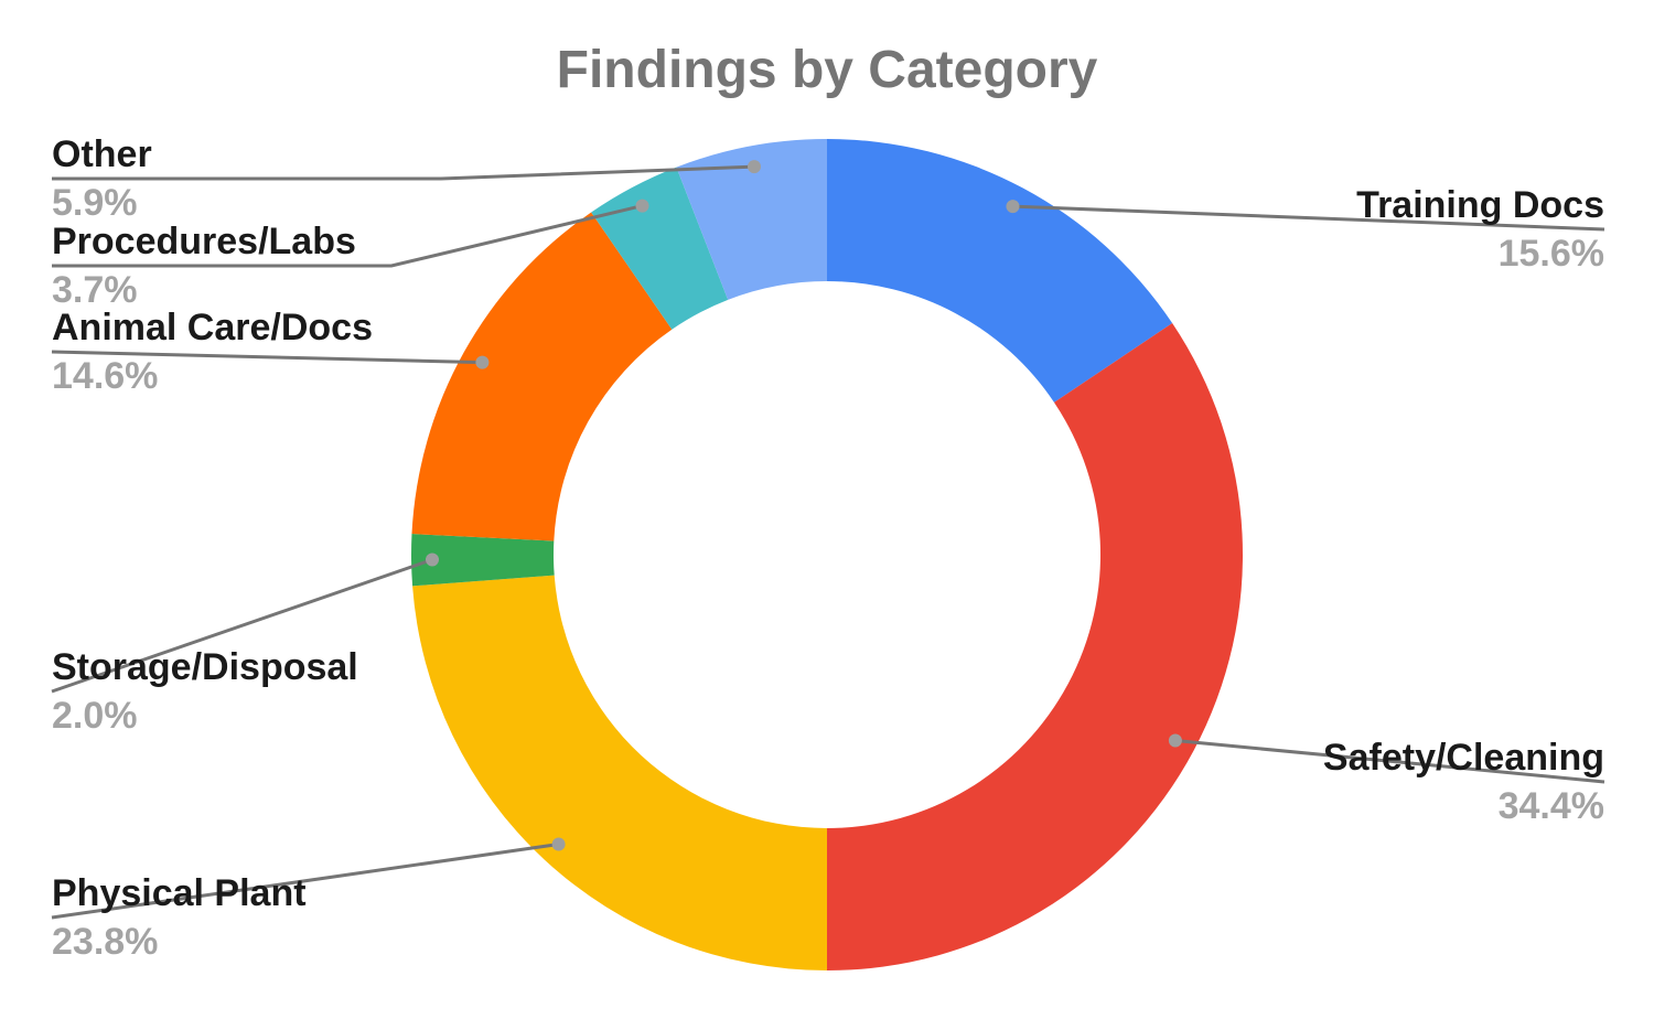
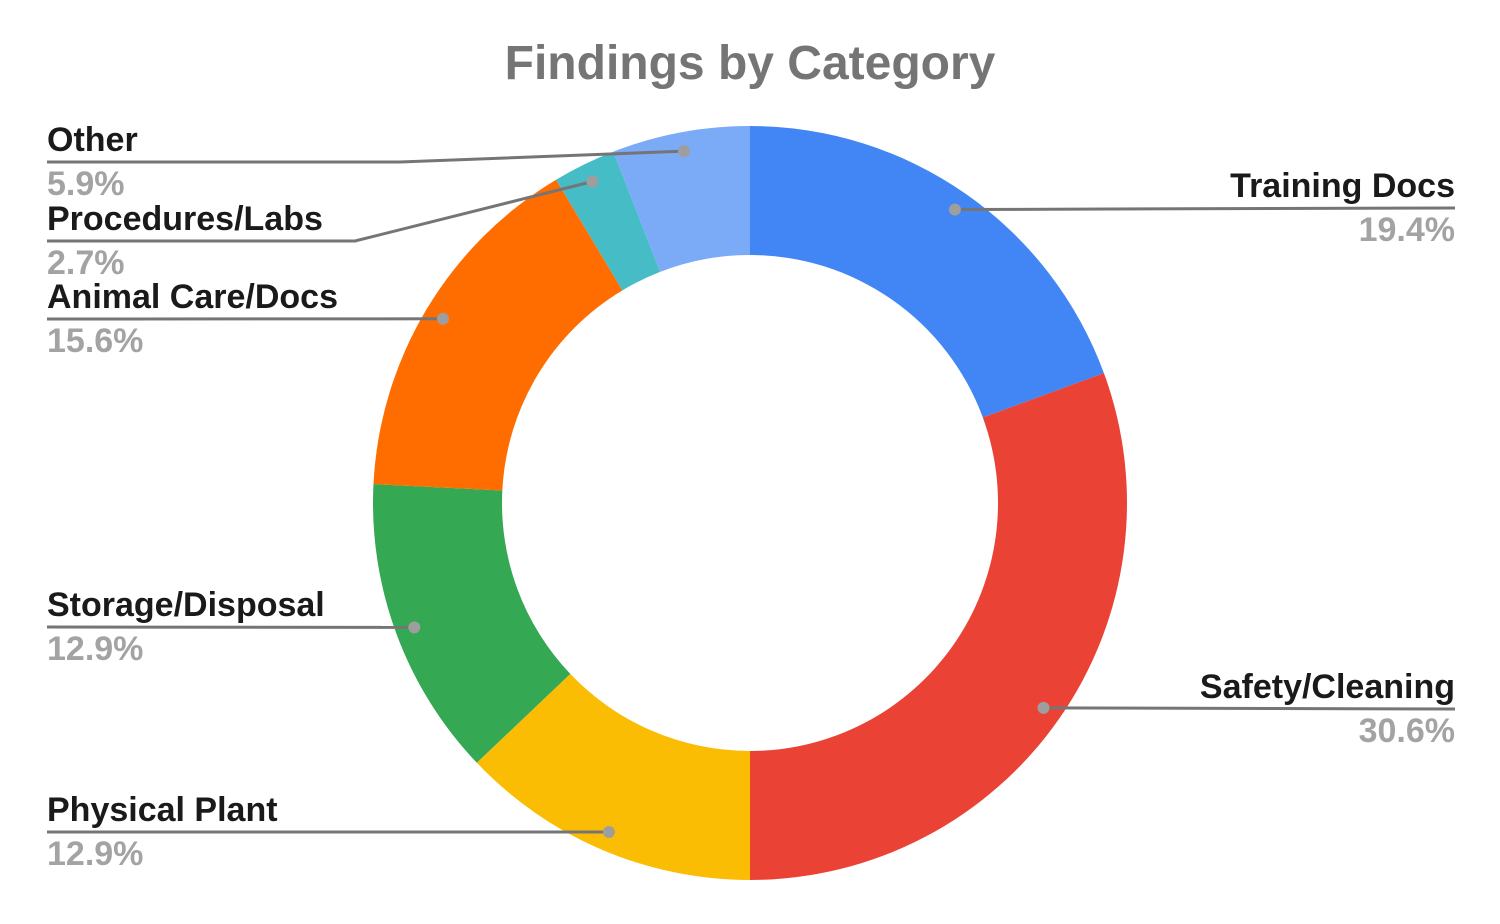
Training Docs: 15.6% -> 19.4%
Safety/Cleaning: 34.4% -> 30.6%
Physical Plant: 23.8% -> 12.9%
Storage/Disposal: 2.0% -> 12.9%
Animal Care/Docs: 14.6% -> 15.6%
Procedures/Labs: 3.7% -> 2.7%
